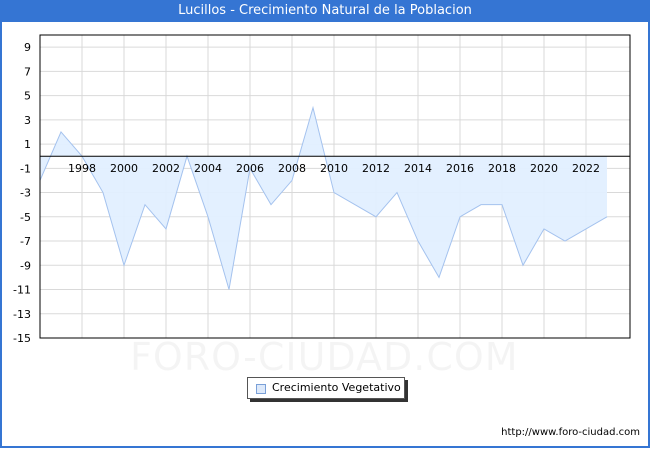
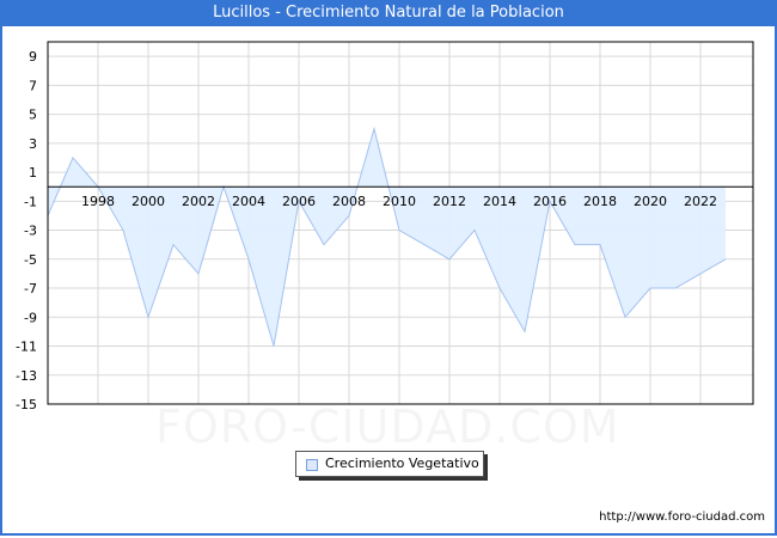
2016: -5 -> -1
2020: -6 -> -7
